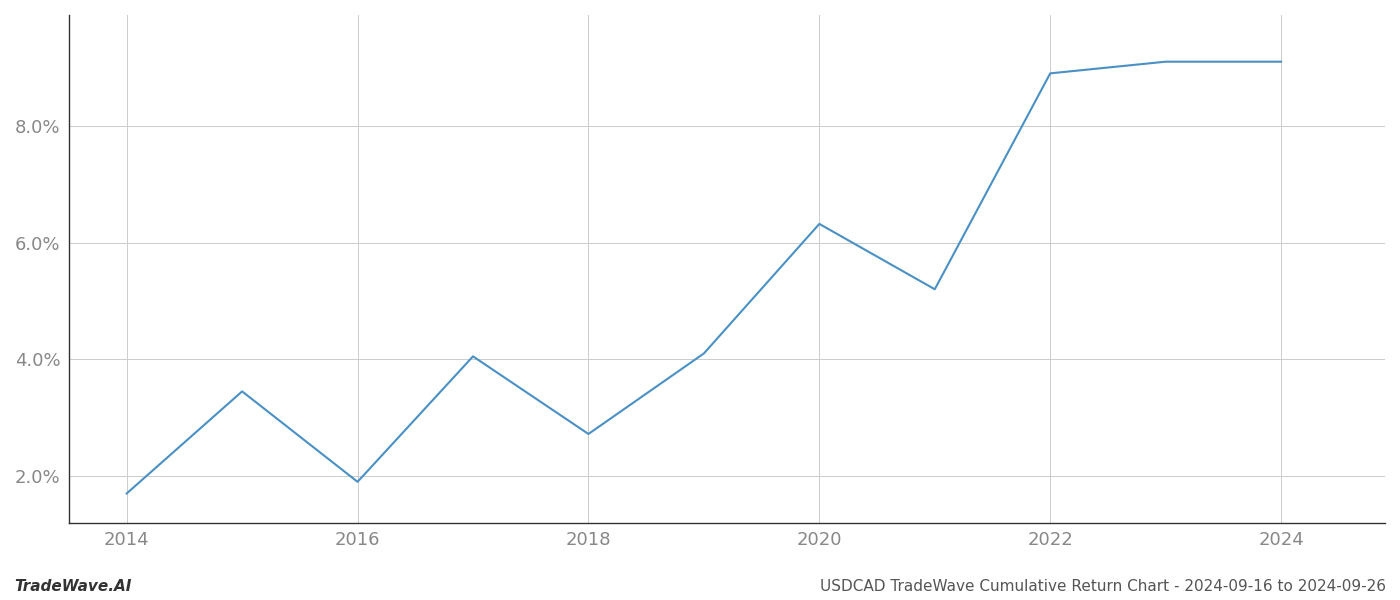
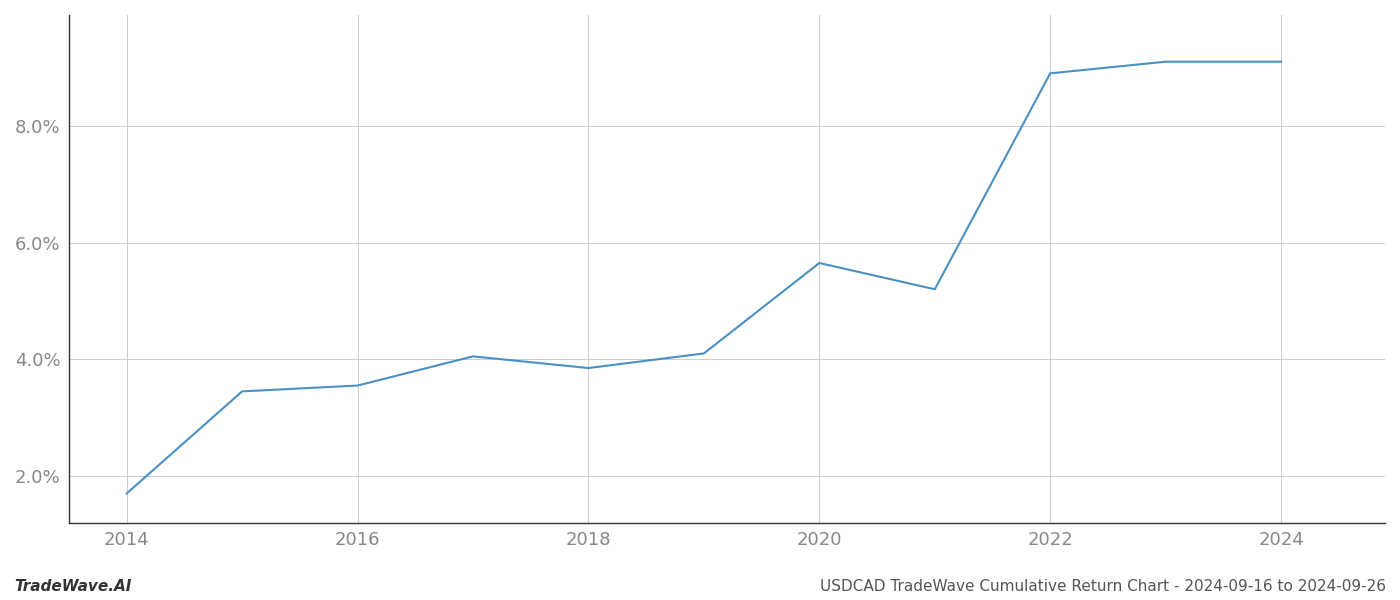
2016: 1.90% -> 3.55%
2018: 2.72% -> 3.85%
2020: 6.32% -> 5.65%
